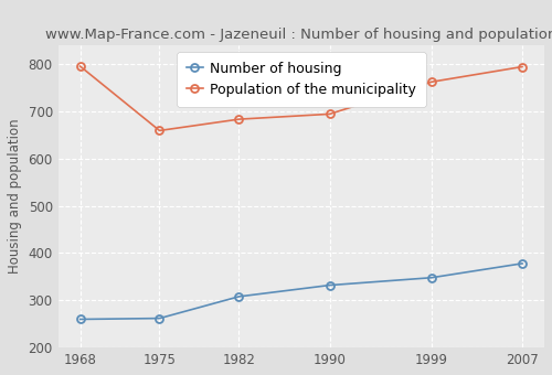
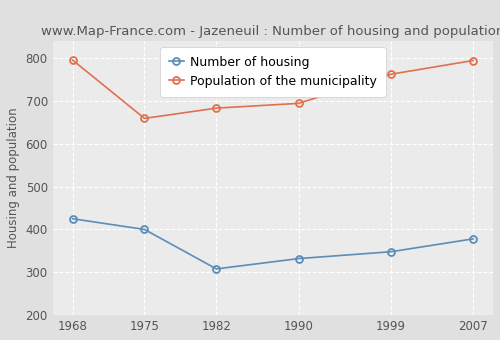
Number of housing/1968: 260 -> 425
Number of housing/1975: 262 -> 400
